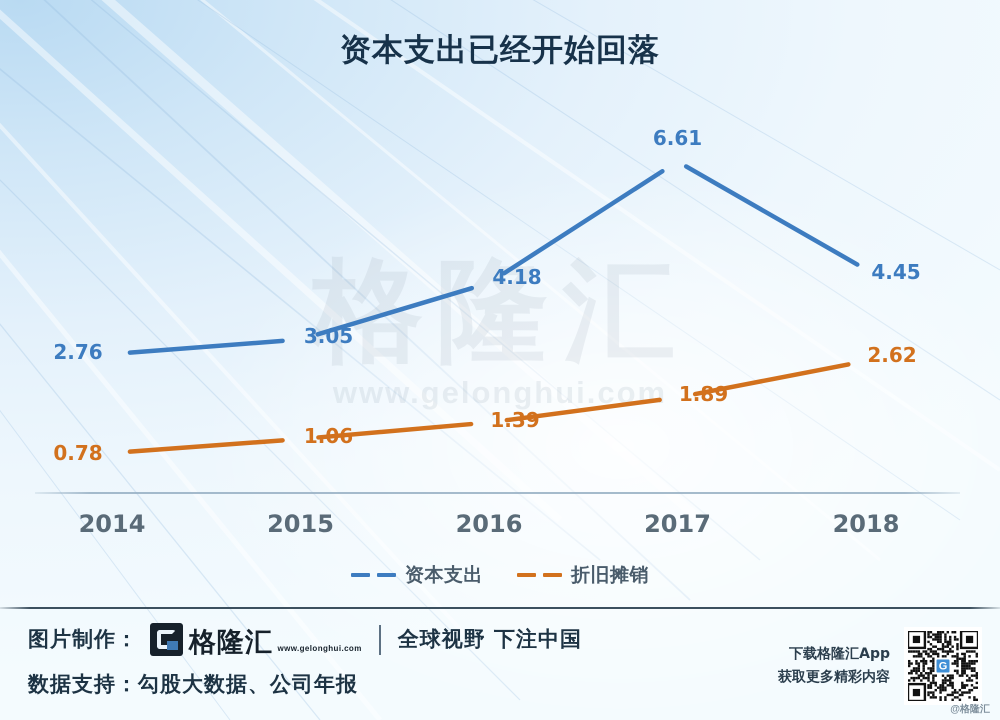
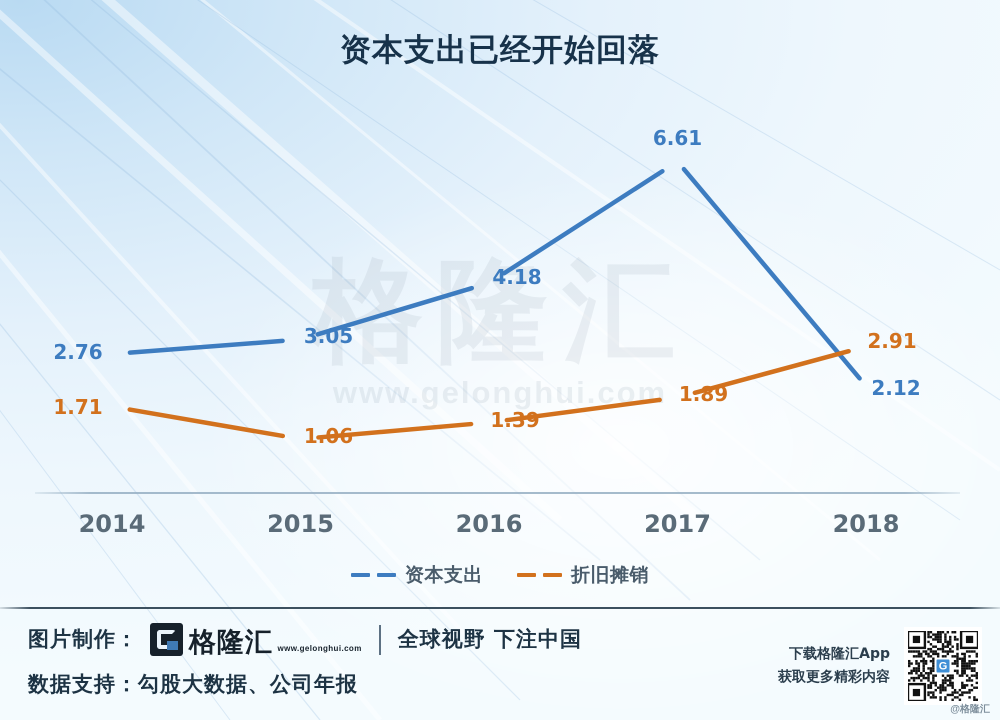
折旧摊销/2014: 0.78 -> 1.71
资本支出/2018: 4.45 -> 2.12
折旧摊销/2018: 2.62 -> 2.91
